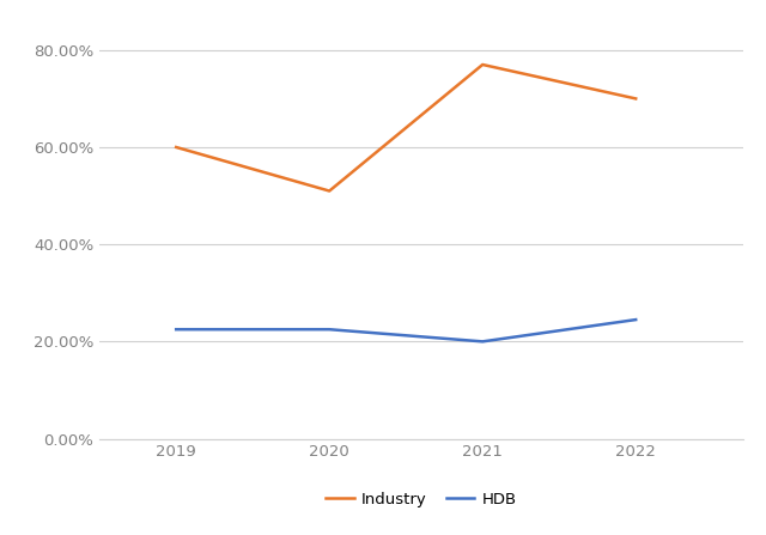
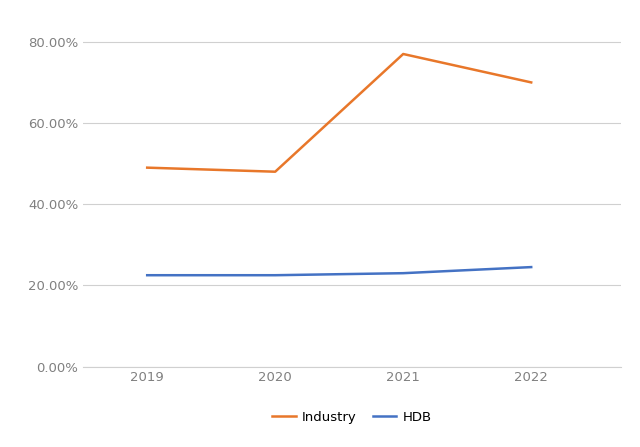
Industry/2019: 60% -> 49%
Industry/2020: 51% -> 48%
HDB/2021: 20.0% -> 23.0%
